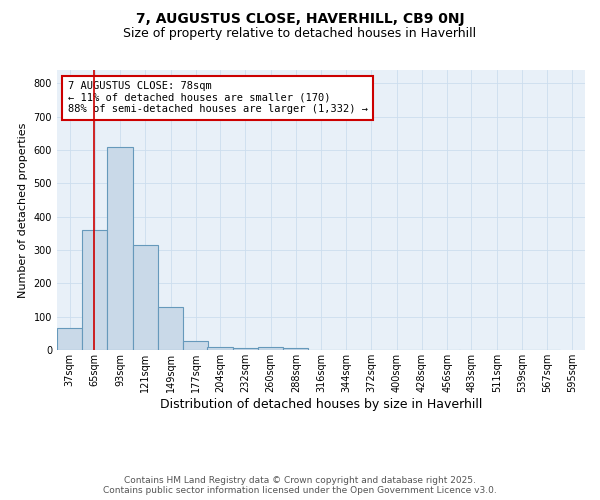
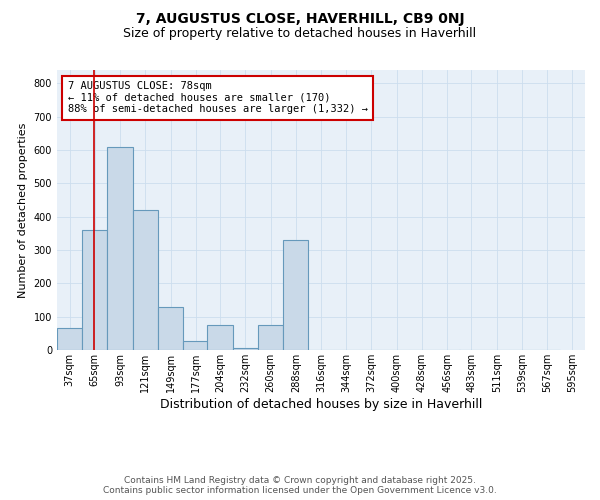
121sqm: 315 -> 420
204sqm: 8 -> 75
260sqm: 10 -> 75
288sqm: 5 -> 330
